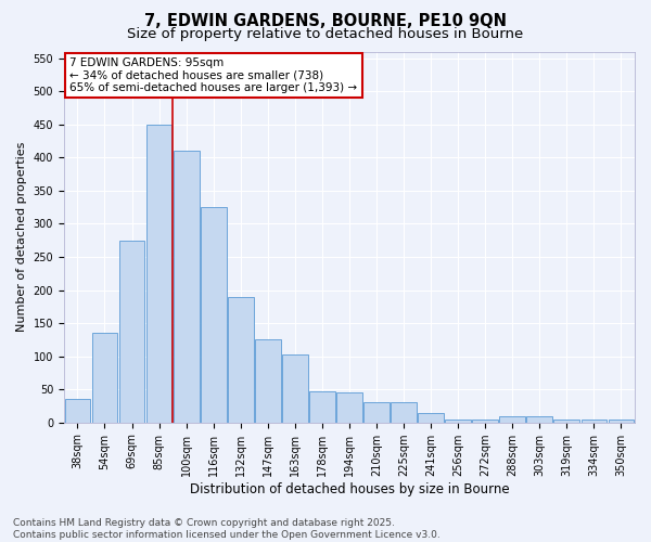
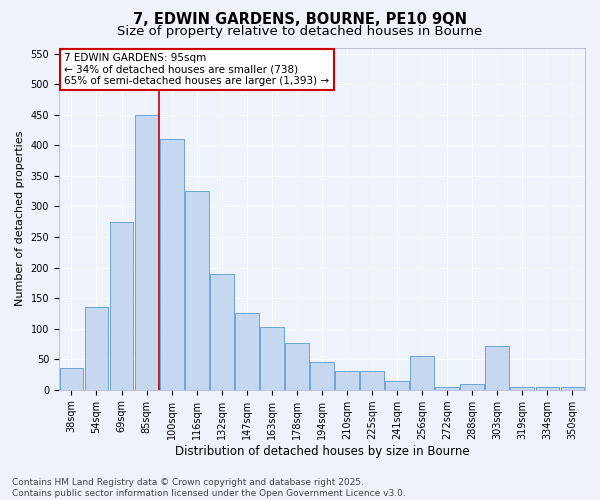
178sqm: 47 -> 76
256sqm: 5 -> 56
303sqm: 10 -> 72
